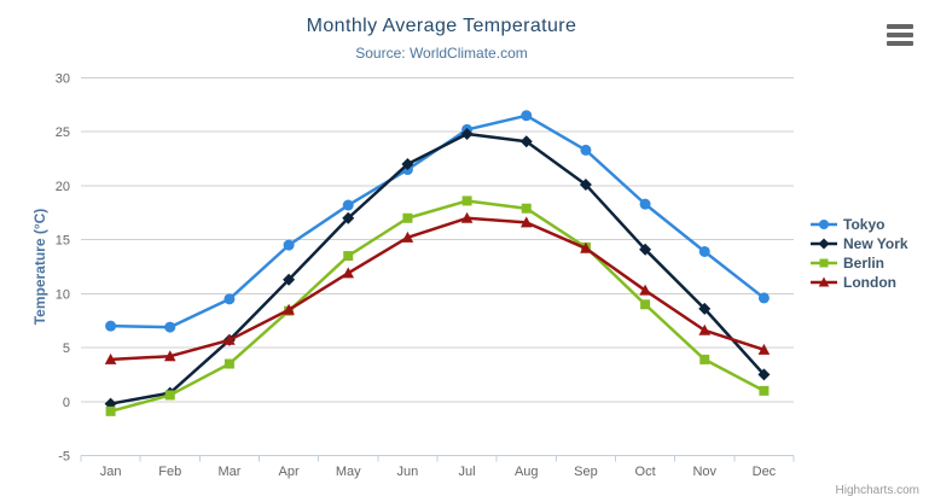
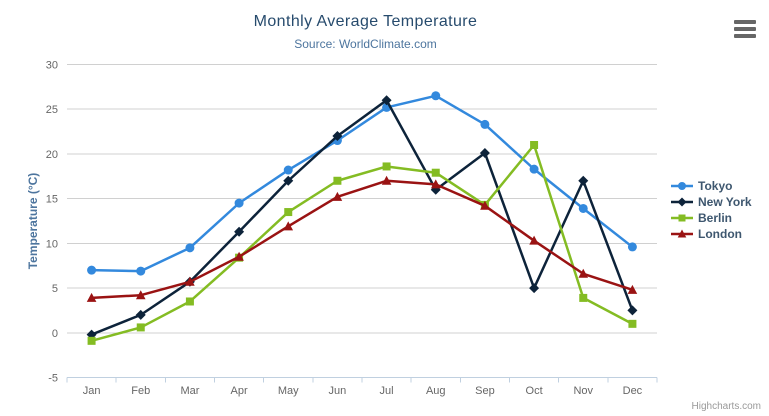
New York/Feb: 1 -> 2
New York/Jul: 25 -> 26
New York/Aug: 24 -> 16
New York/Oct: 14 -> 5
Berlin/Oct: 9 -> 21
New York/Nov: 9 -> 17
